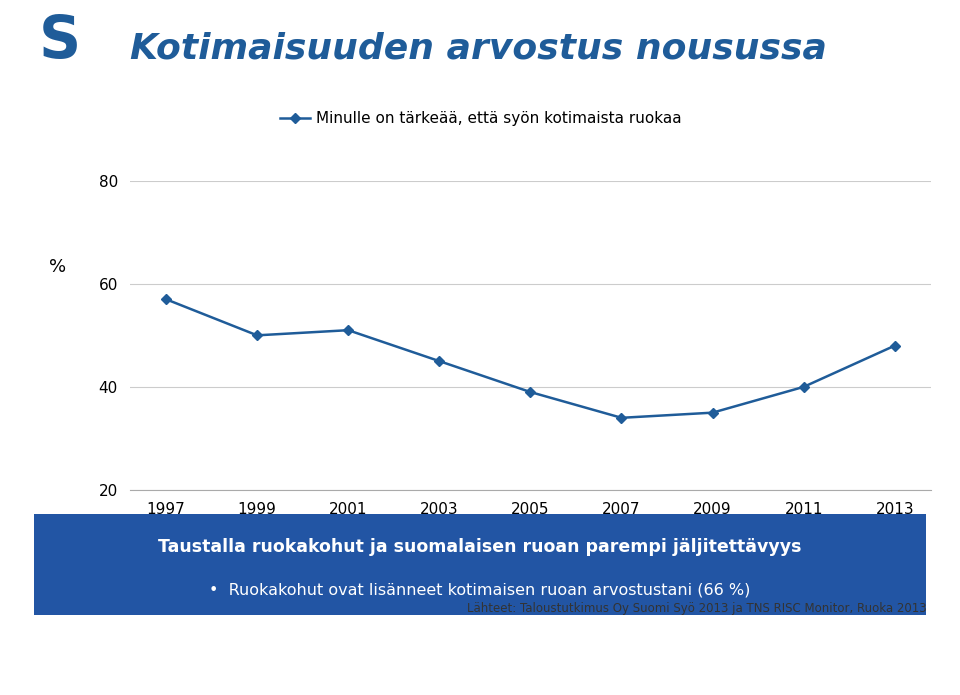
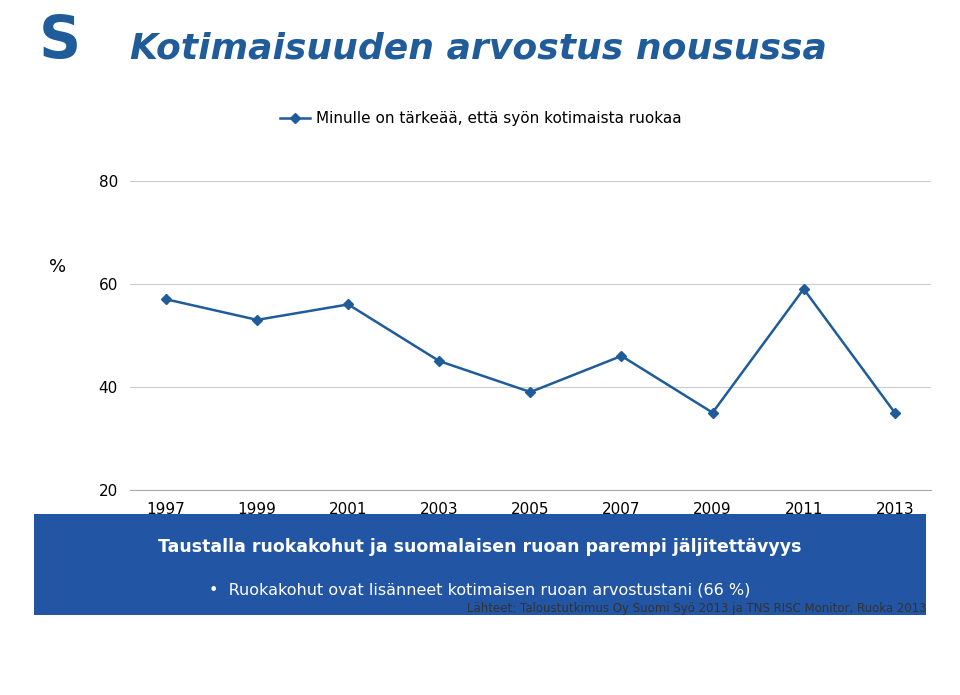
1999: 50 -> 53
2001: 51 -> 56
2007: 34 -> 46
2011: 40 -> 59
2013: 48 -> 35
